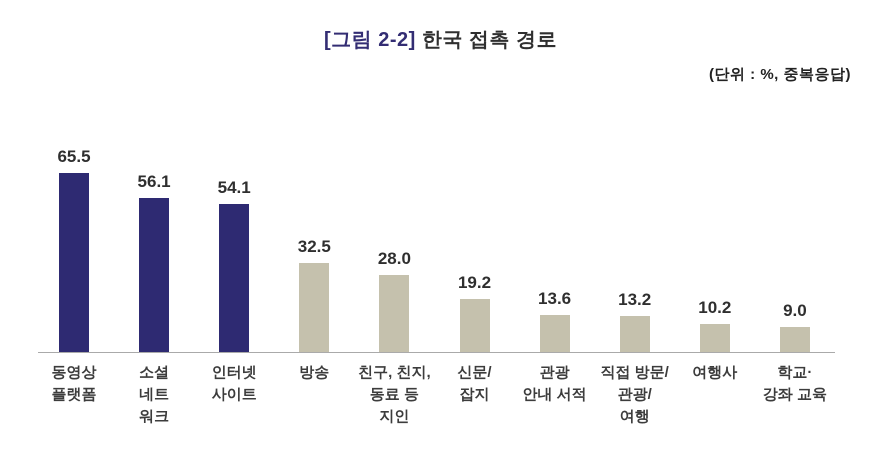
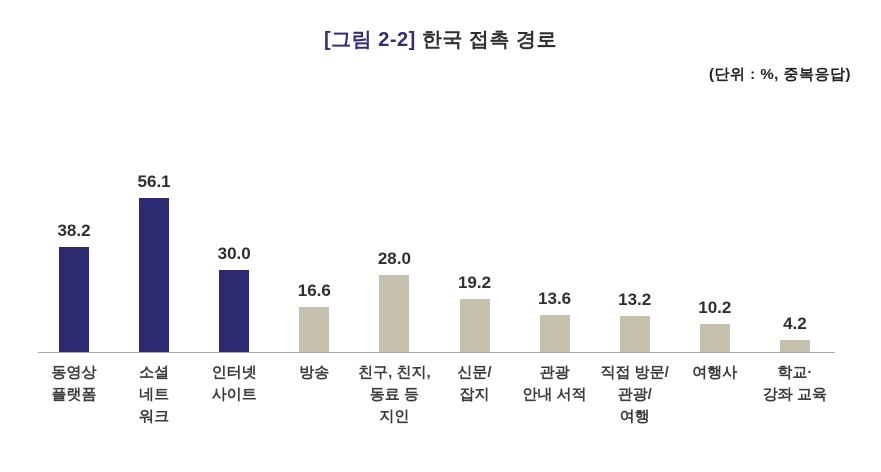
동영상 플랫폼: 65.5 -> 38.2
인터넷 사이트: 54.1 -> 30.0
방송: 32.5 -> 16.6
학교· 강좌 교육: 9.0 -> 4.2
